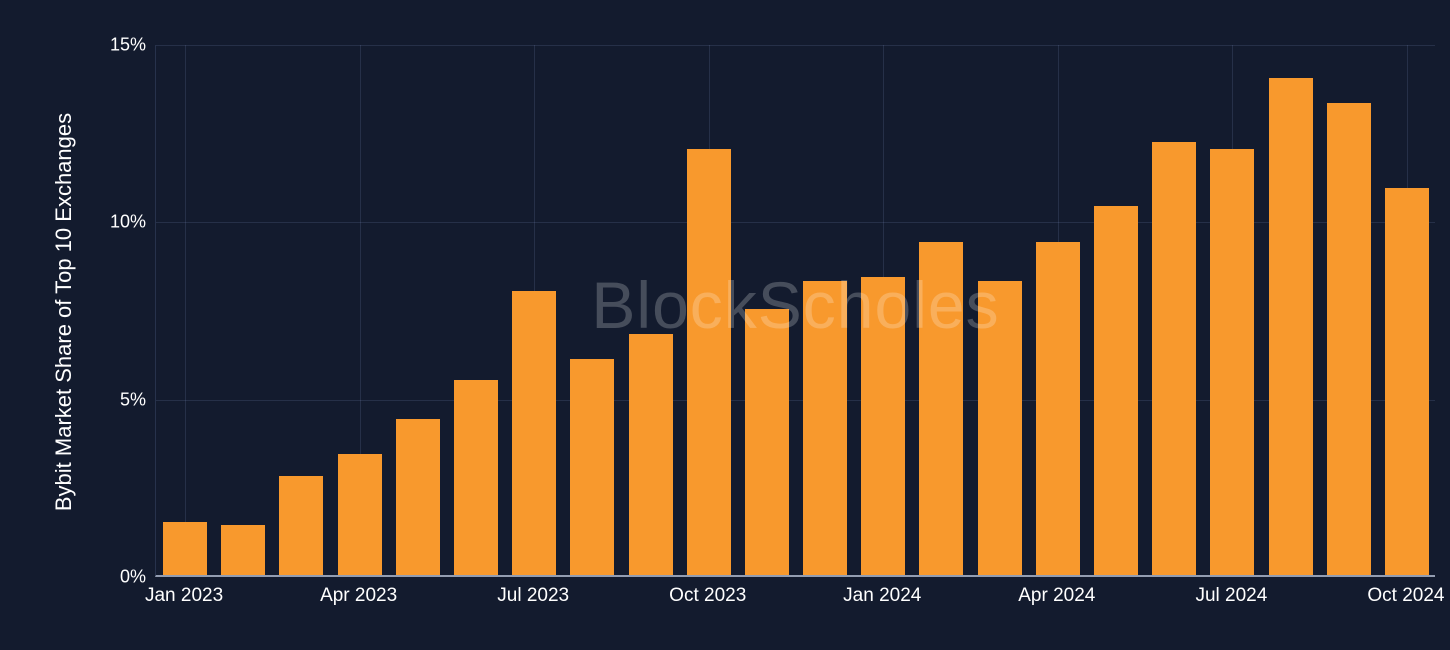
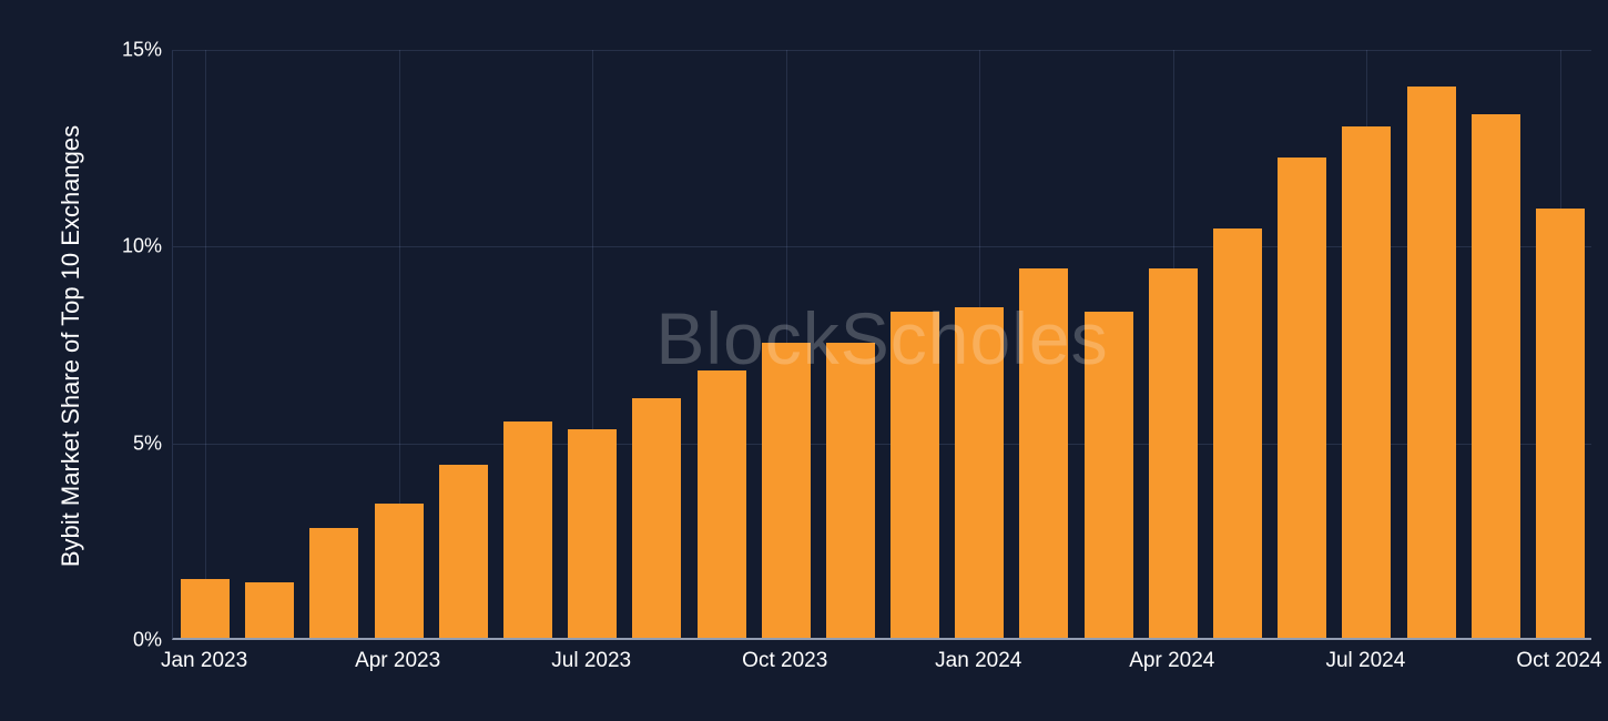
Jul 2023: 8.0% -> 5.3%
Oct 2023: 12.0% -> 7.5%
Jul 2024: 12.0% -> 13.0%
